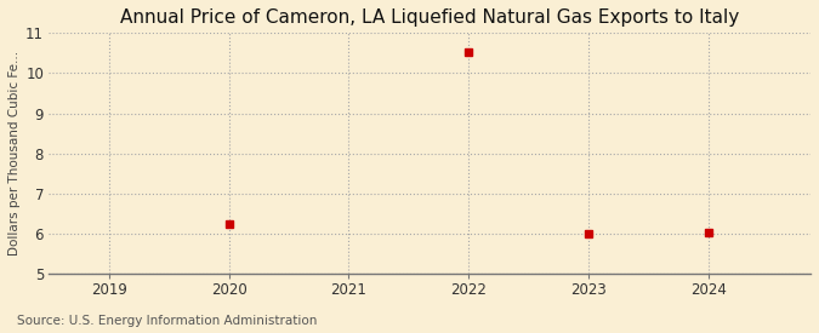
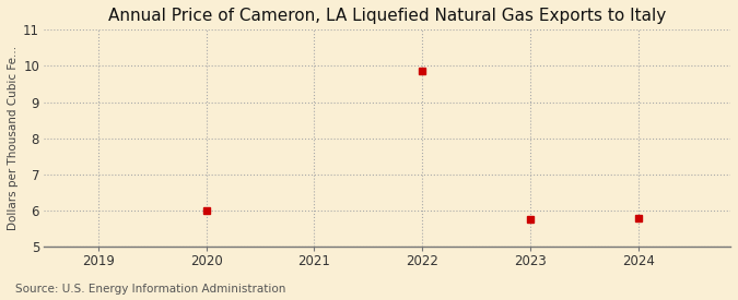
2020: 6.25 -> 6.00
2022: 10.54 -> 9.85
2023: 5.99 -> 5.75
2024: 6.02 -> 5.80
